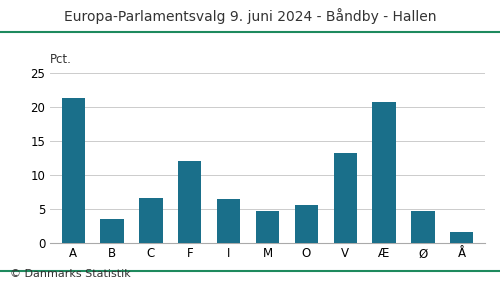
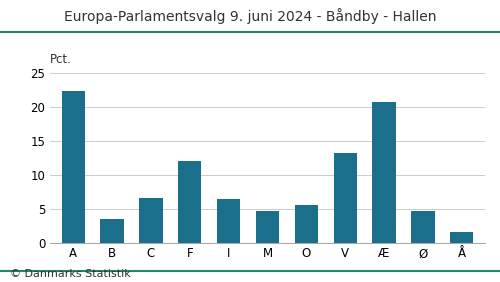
A: 21.3 -> 22.4
